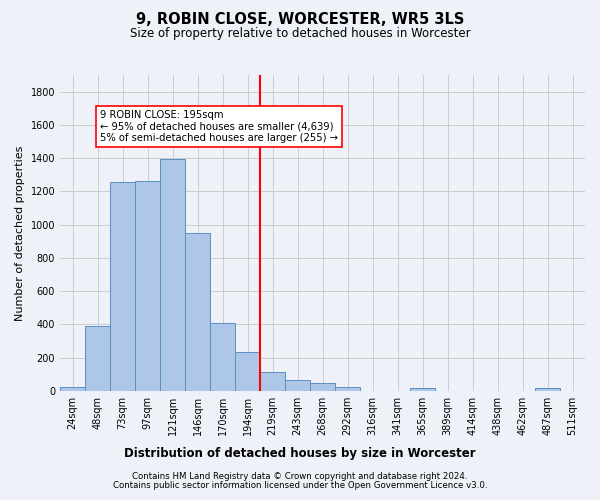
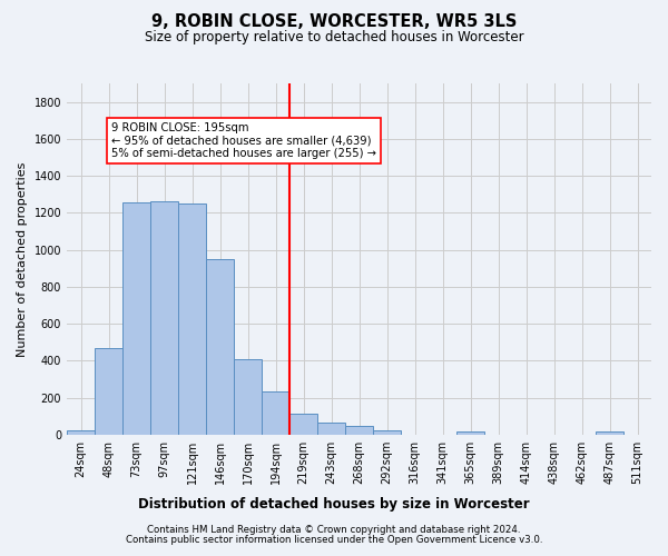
48sqm: 390 -> 470
121sqm: 1400 -> 1250
